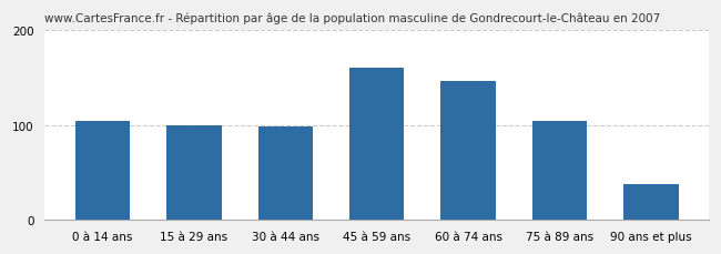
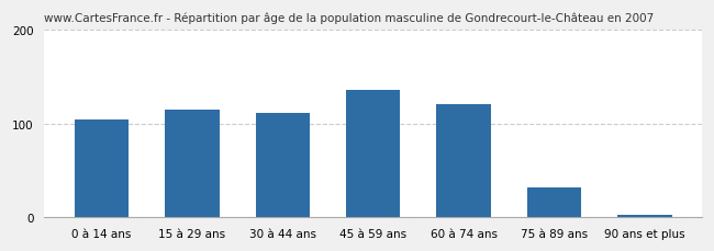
15 à 29 ans: 100 -> 115
30 à 44 ans: 98 -> 111
45 à 59 ans: 160 -> 136
60 à 74 ans: 146 -> 120
75 à 89 ans: 104 -> 32
90 ans et plus: 38 -> 3
